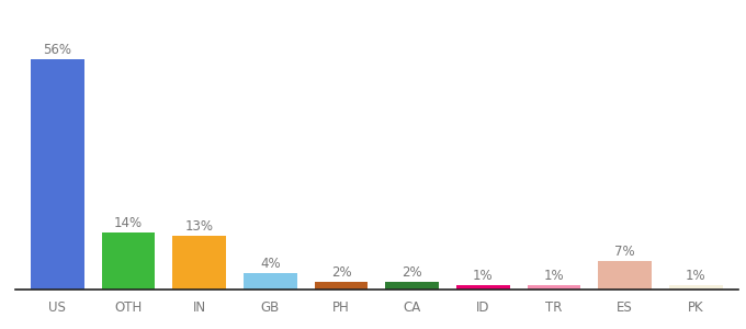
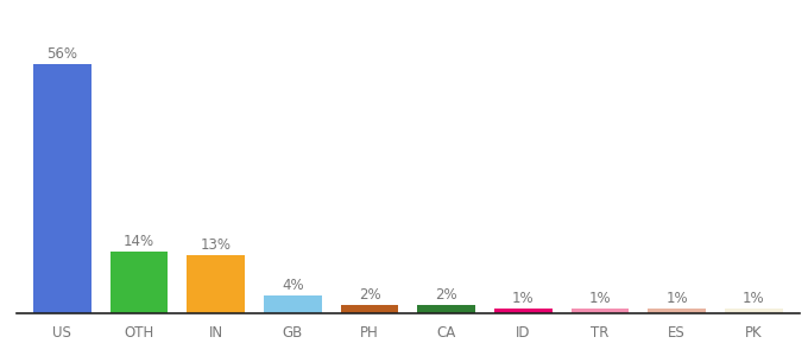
ES: 7% -> 1%
